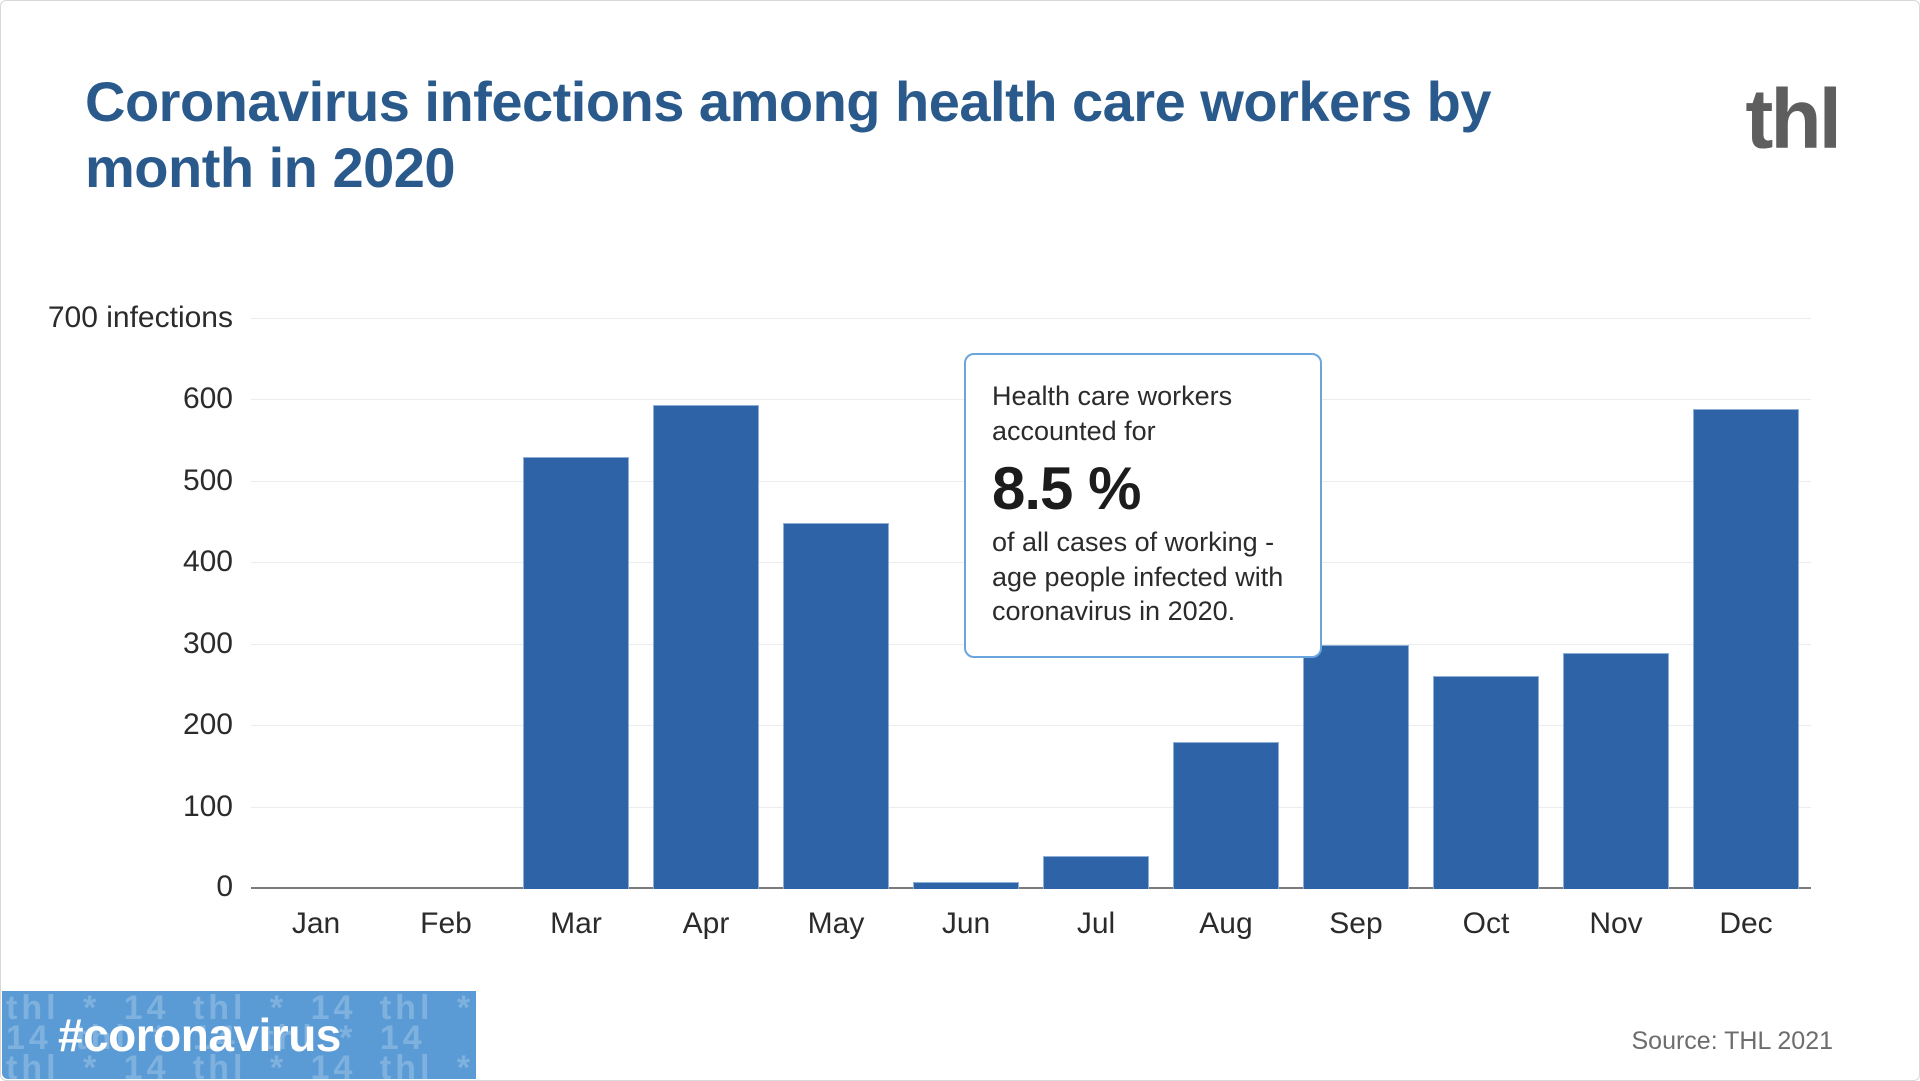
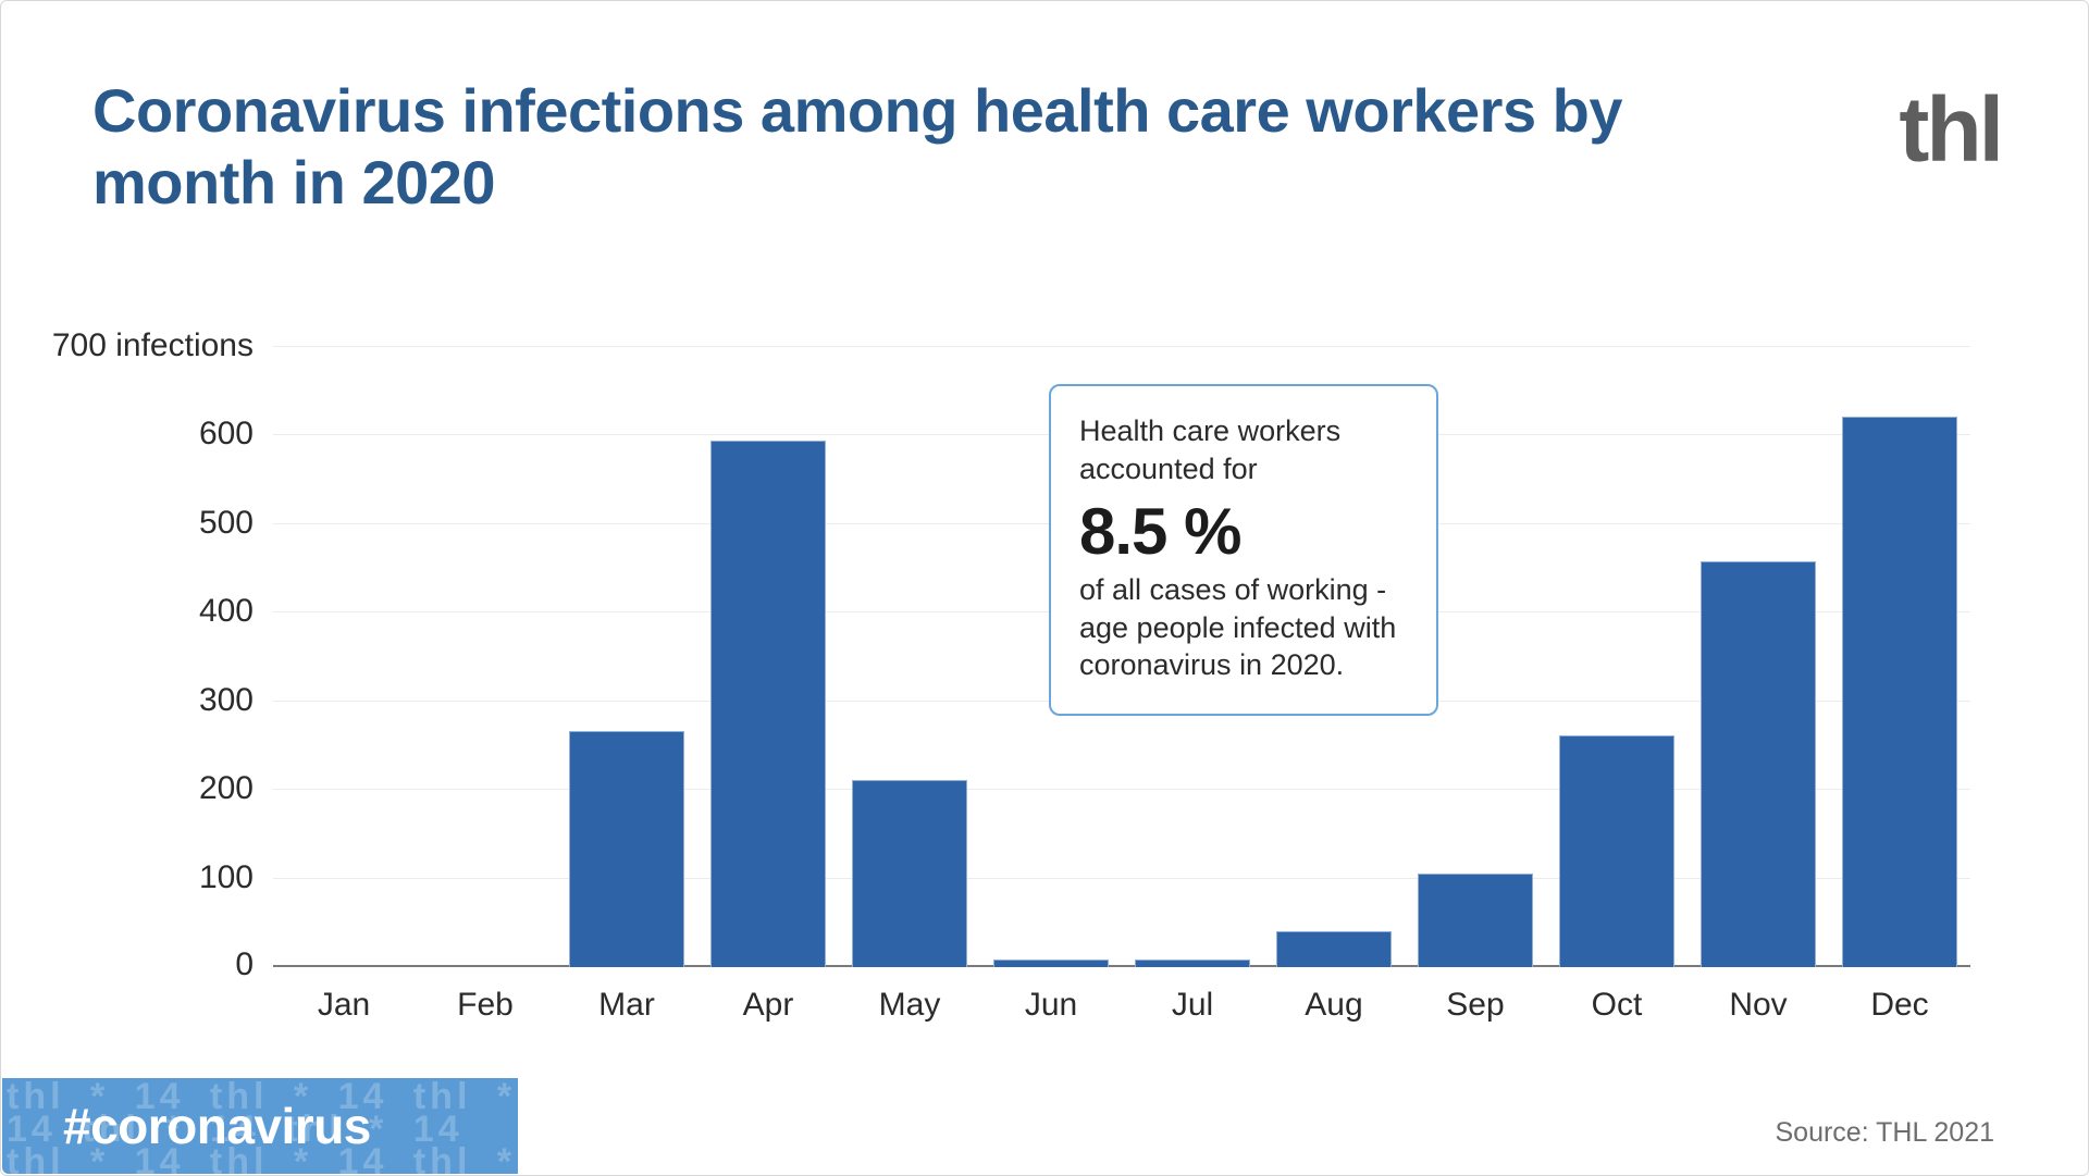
Mar: 530 -> 270
May: 450 -> 210
Jul: 40 -> 10
Aug: 180 -> 40
Sep: 300 -> 110
Nov: 290 -> 460
Dec: 590 -> 620
